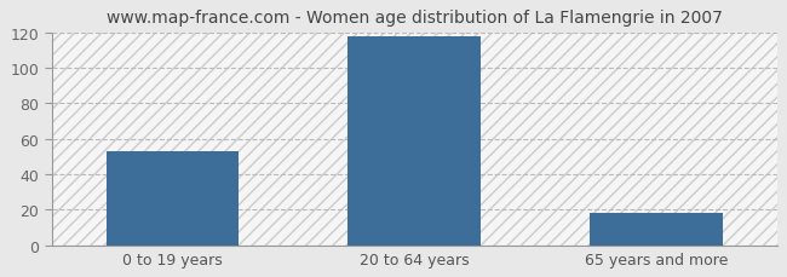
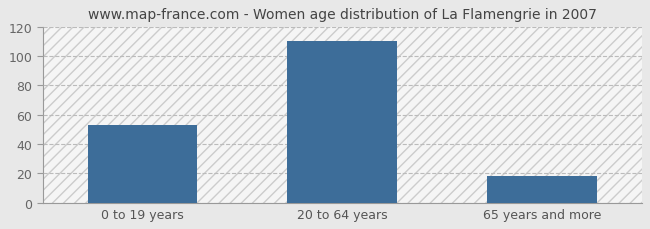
20 to 64 years: 118 -> 110
